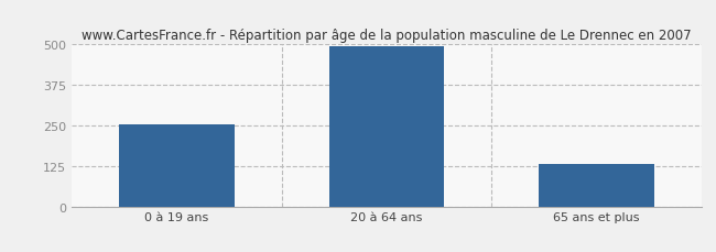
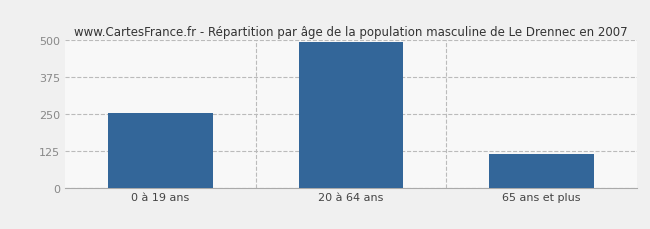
65 ans et plus: 130 -> 113
